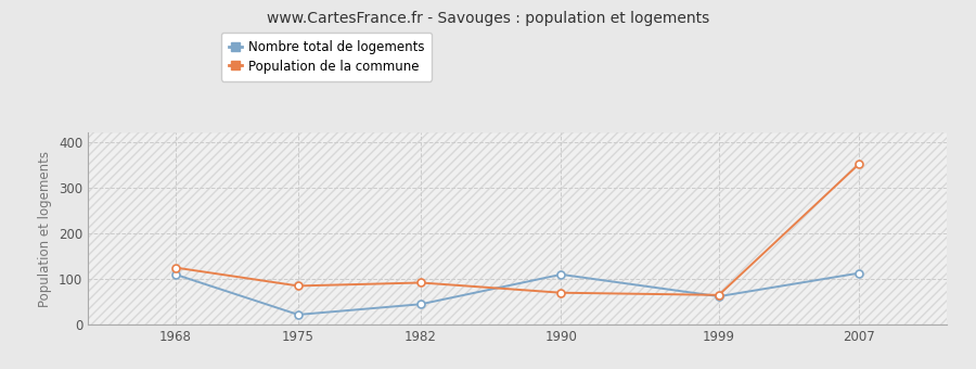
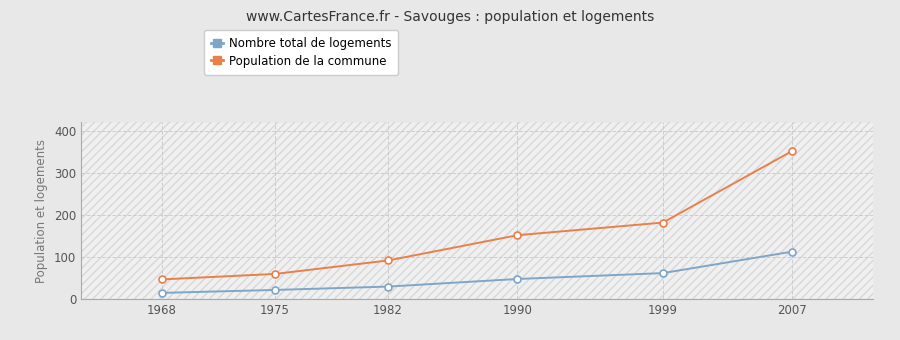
Nombre total de logements/1968: 110 -> 15
Population de la commune/1968: 125 -> 47
Population de la commune/1975: 85 -> 60
Nombre total de logements/1982: 45 -> 30
Nombre total de logements/1990: 110 -> 48
Population de la commune/1990: 70 -> 152
Population de la commune/1999: 65 -> 182
